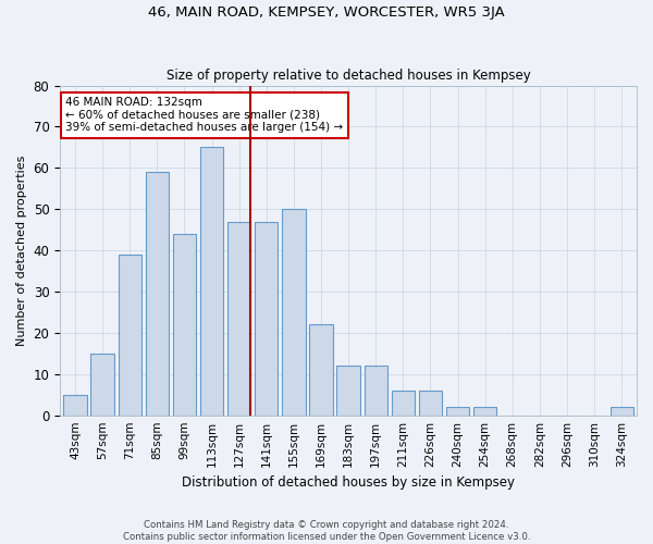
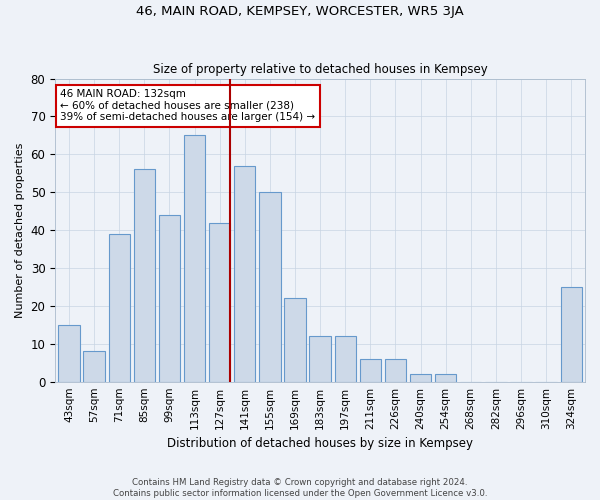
43sqm: 5 -> 15
57sqm: 15 -> 8
85sqm: 59 -> 56
127sqm: 47 -> 42
141sqm: 47 -> 57
324sqm: 2 -> 25
